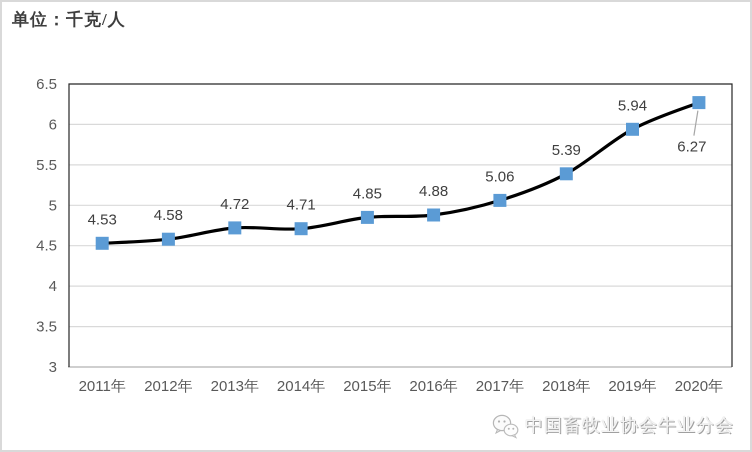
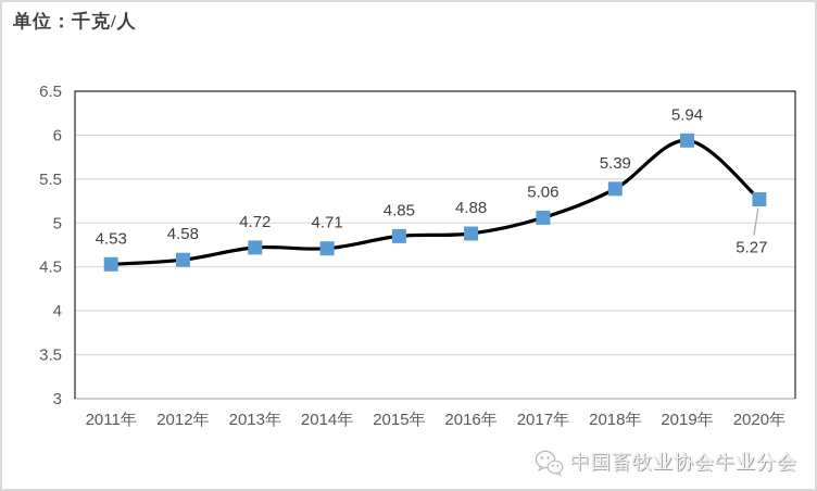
2020年: 6.27 -> 5.27
